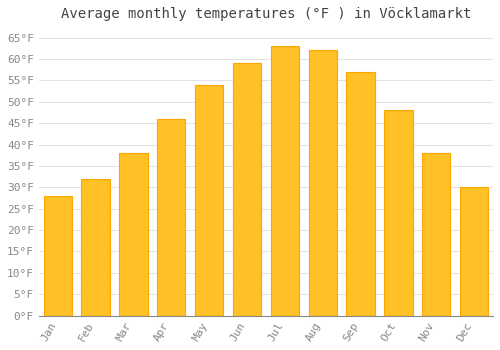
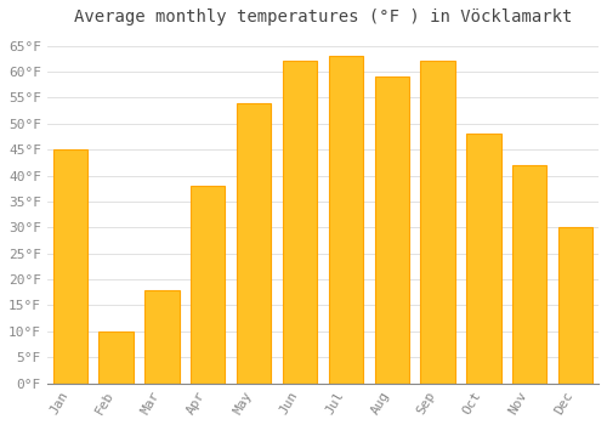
Jan: 28°F -> 45°F
Feb: 32°F -> 10°F
Mar: 38°F -> 18°F
Apr: 46°F -> 38°F
Jun: 59°F -> 62°F
Aug: 62°F -> 59°F
Sep: 57°F -> 62°F
Nov: 38°F -> 42°F
